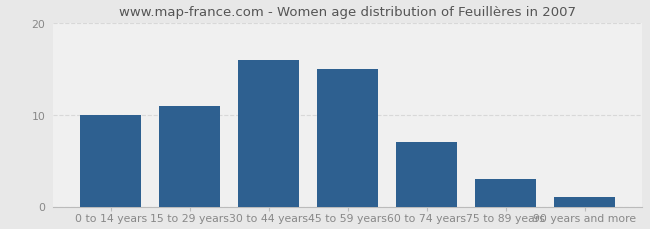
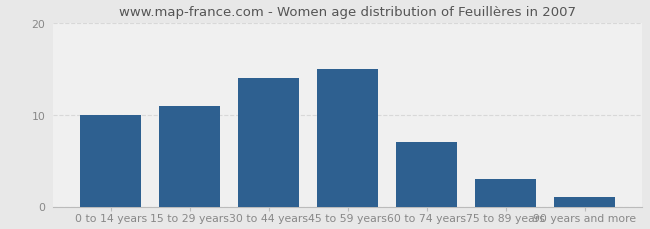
30 to 44 years: 16 -> 14
